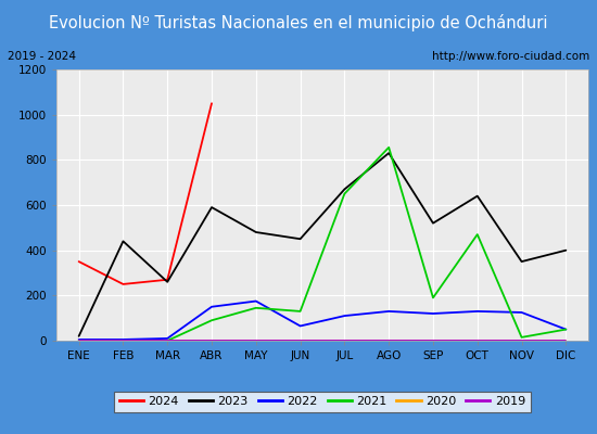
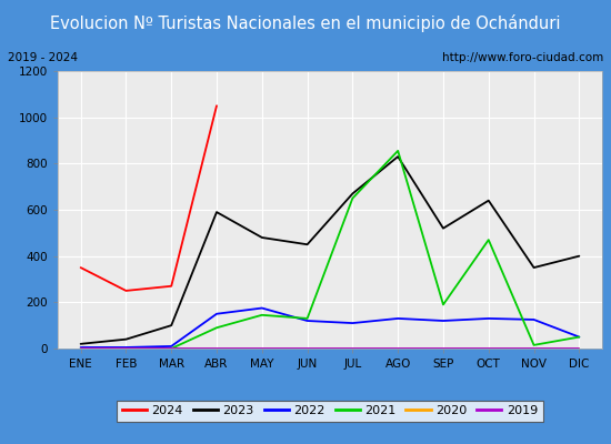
2023/FEB: 440 -> 40
2023/MAR: 260 -> 100
2022/JUN: 65 -> 120
